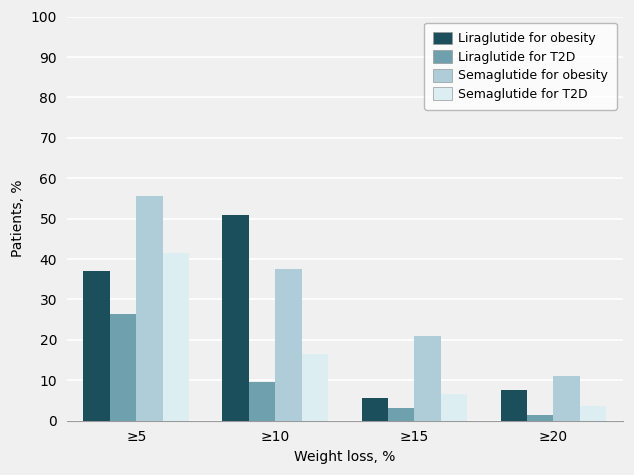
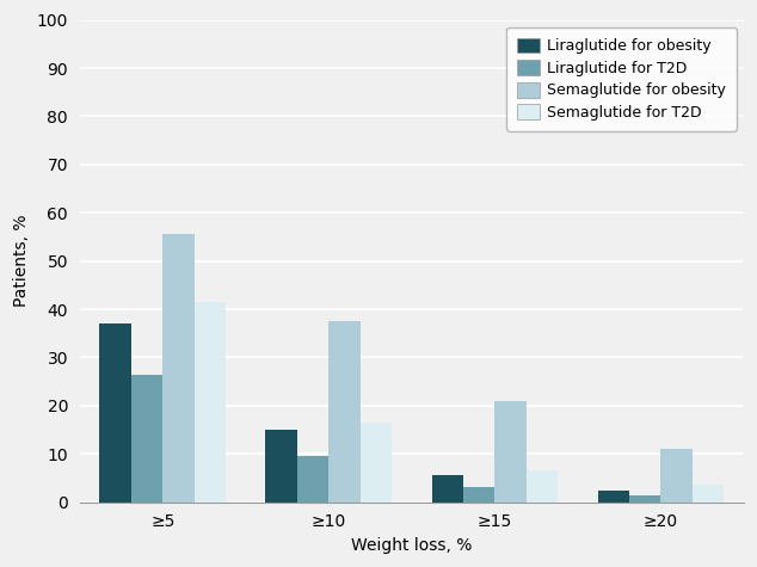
Liraglutide for obesity/≥10: 51.0 -> 15.0
Liraglutide for obesity/≥20: 7.5 -> 2.5
